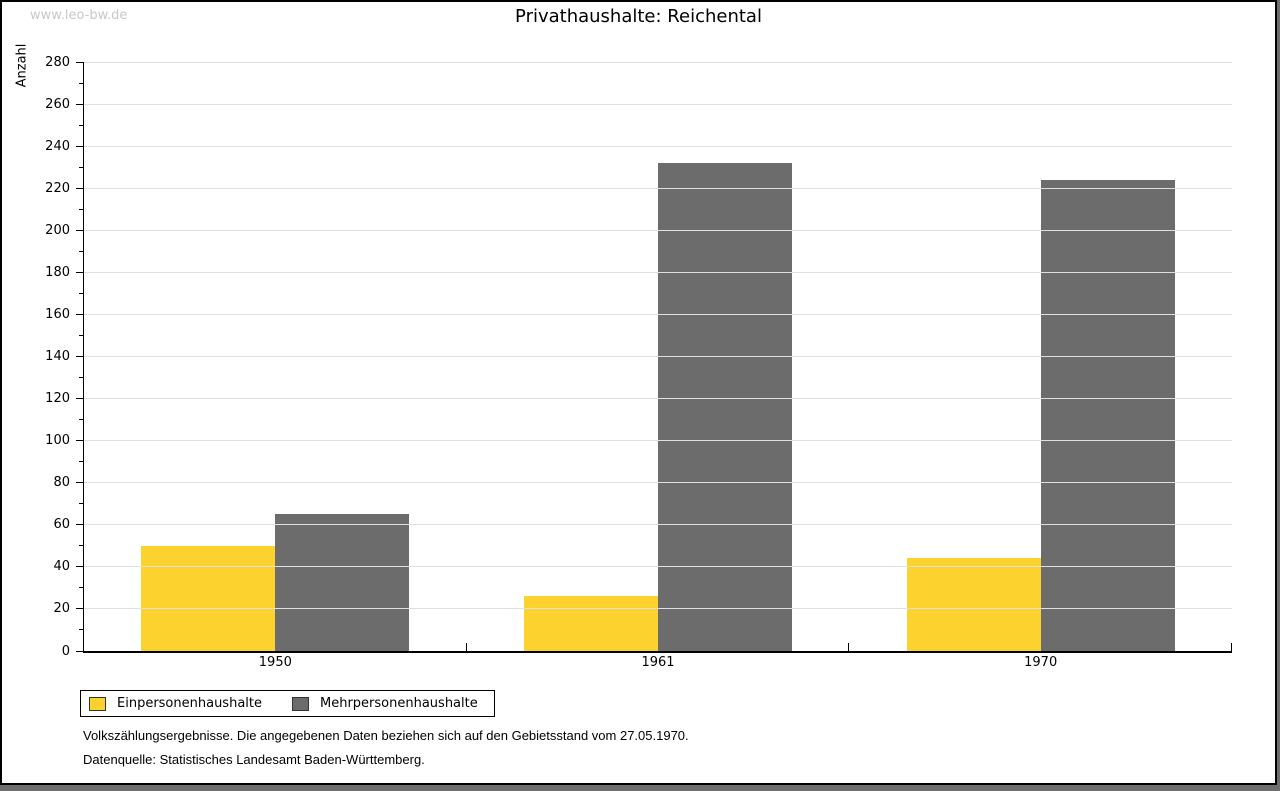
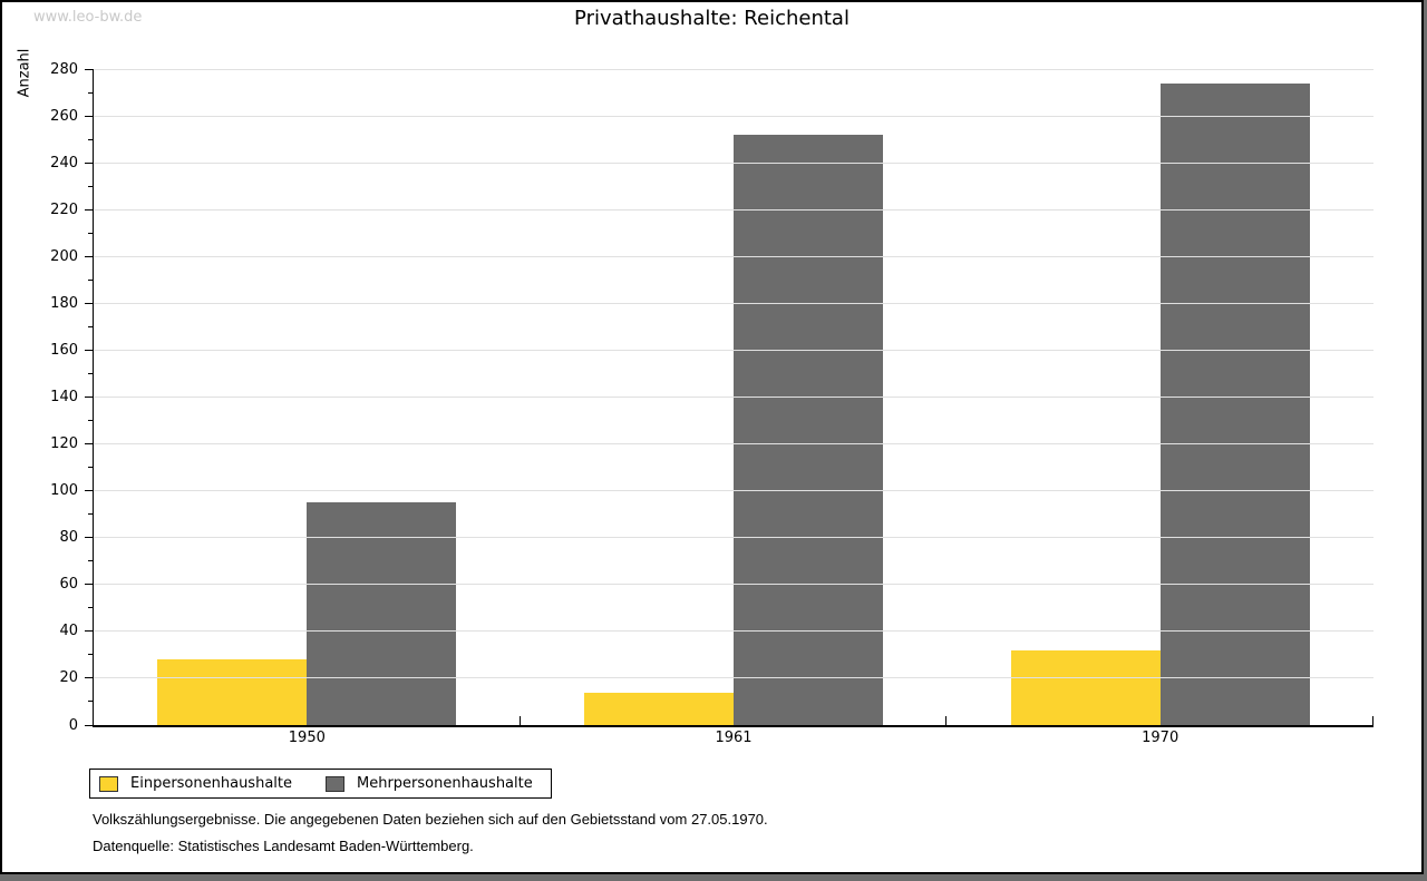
Einpersonenhaushalte/1950: 50 -> 28
Mehrpersonenhaushalte/1950: 65 -> 95
Einpersonenhaushalte/1961: 26 -> 14
Mehrpersonenhaushalte/1961: 232 -> 252
Einpersonenhaushalte/1970: 44 -> 32
Mehrpersonenhaushalte/1970: 224 -> 274
